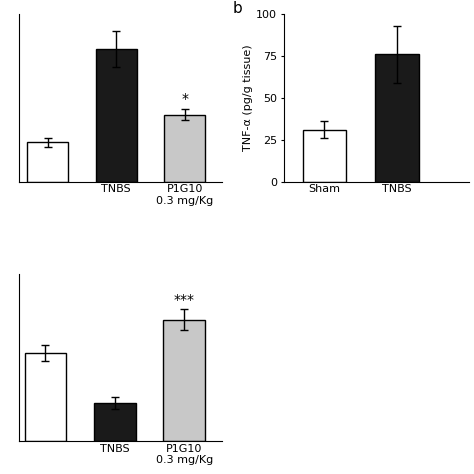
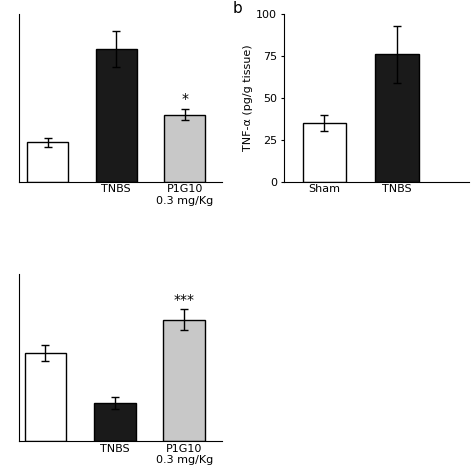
Sham: 31 -> 35
